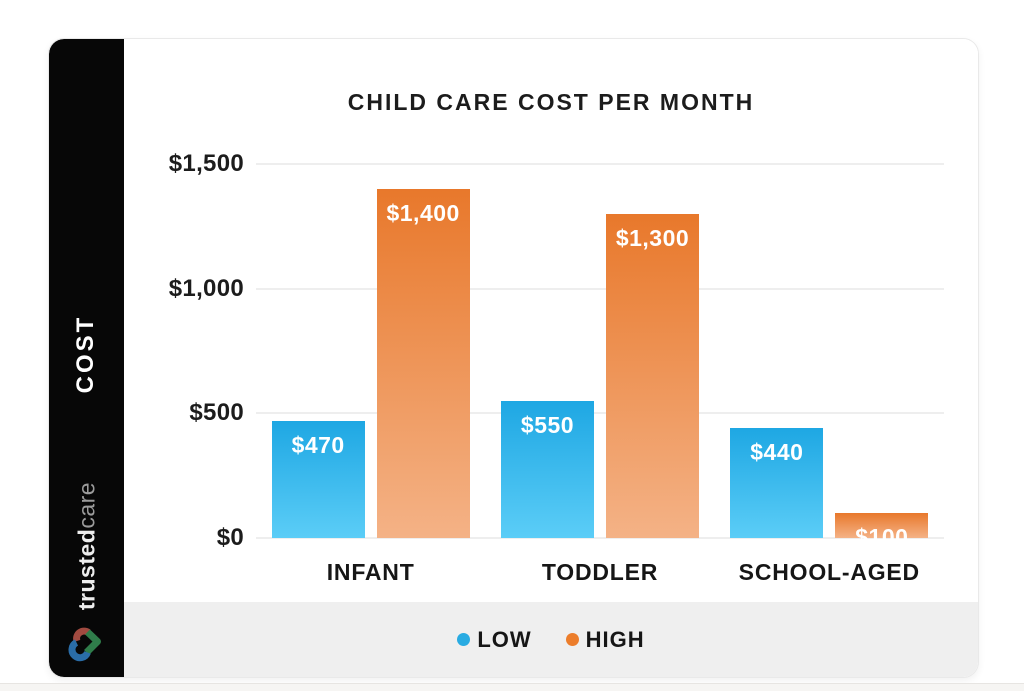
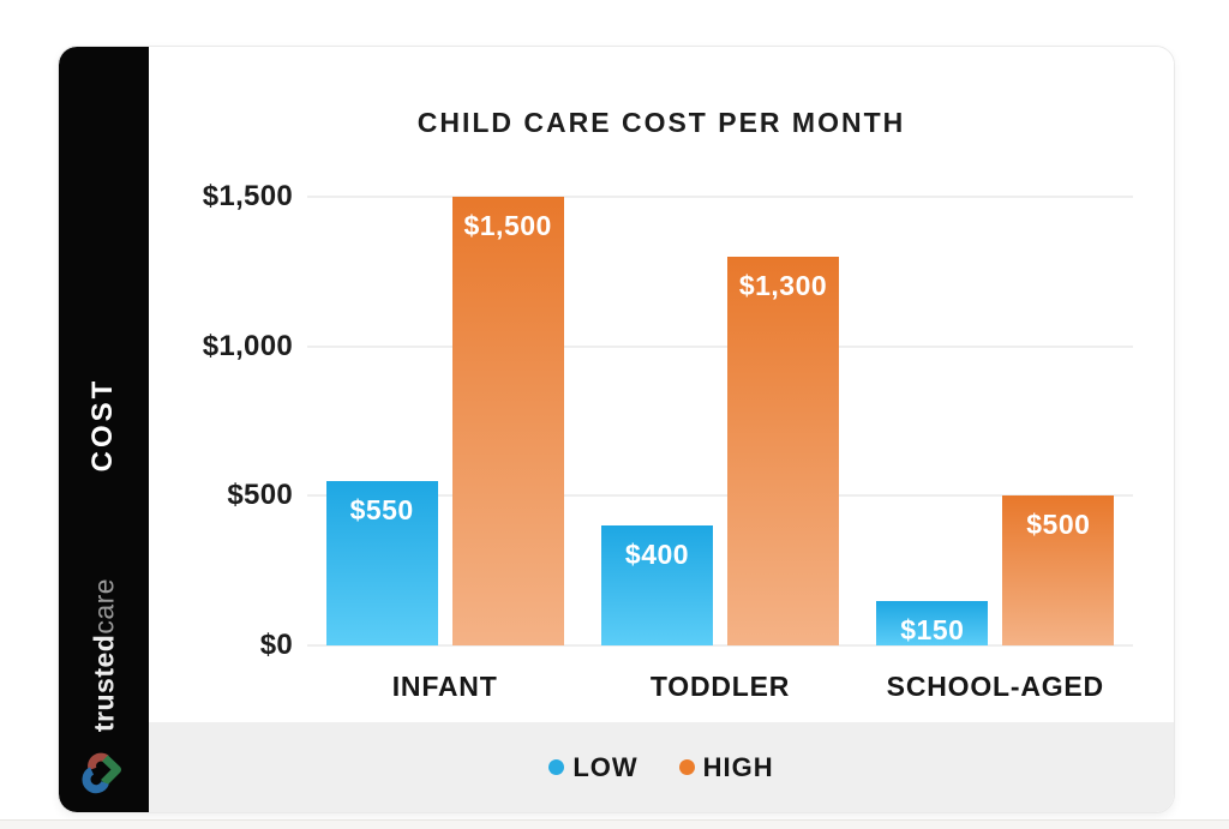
LOW/INFANT: $470 -> $550
HIGH/INFANT: $1,400 -> $1,500
LOW/TODDLER: $550 -> $400
LOW/SCHOOL-AGED: $440 -> $150
HIGH/SCHOOL-AGED: $100 -> $500
